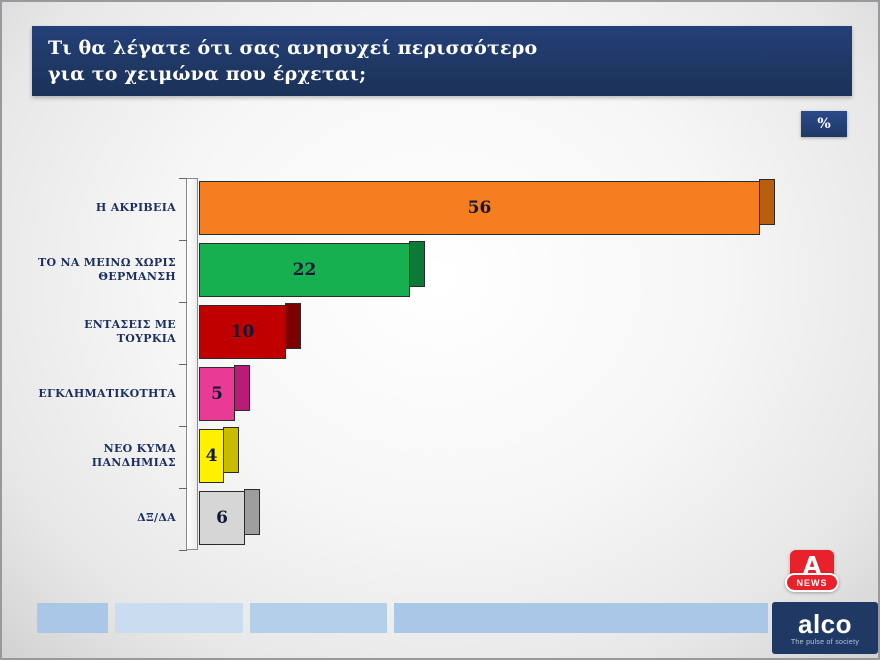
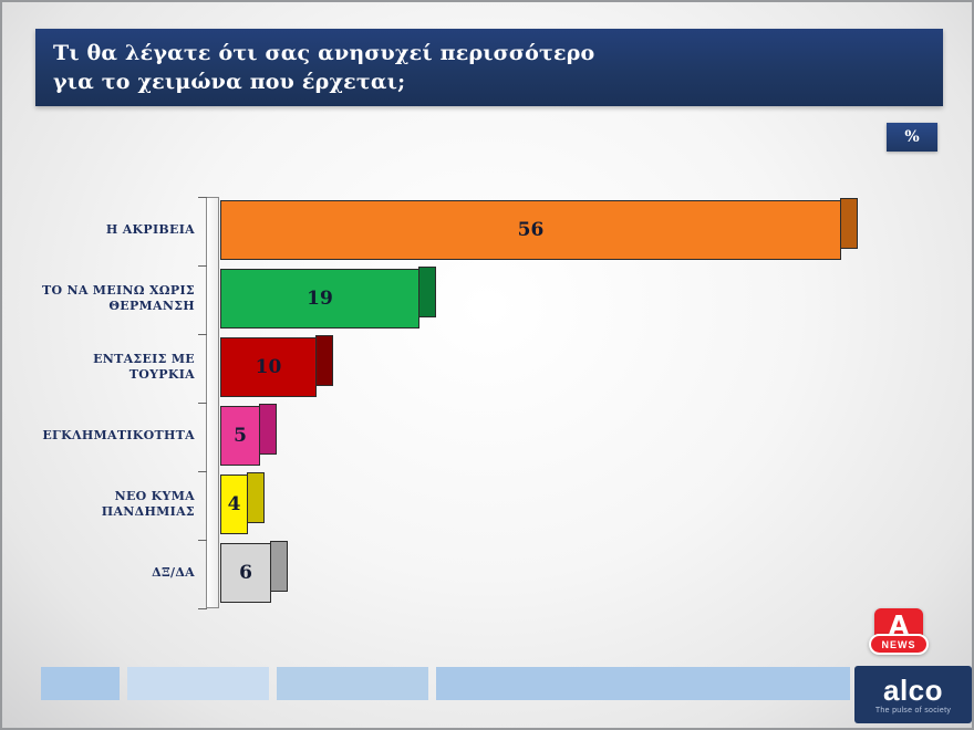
ΤΟ ΝΑ ΜΕΙΝΩ ΧΩΡΙΣ ΘΕΡΜΑΝΣΗ: 22 -> 19
